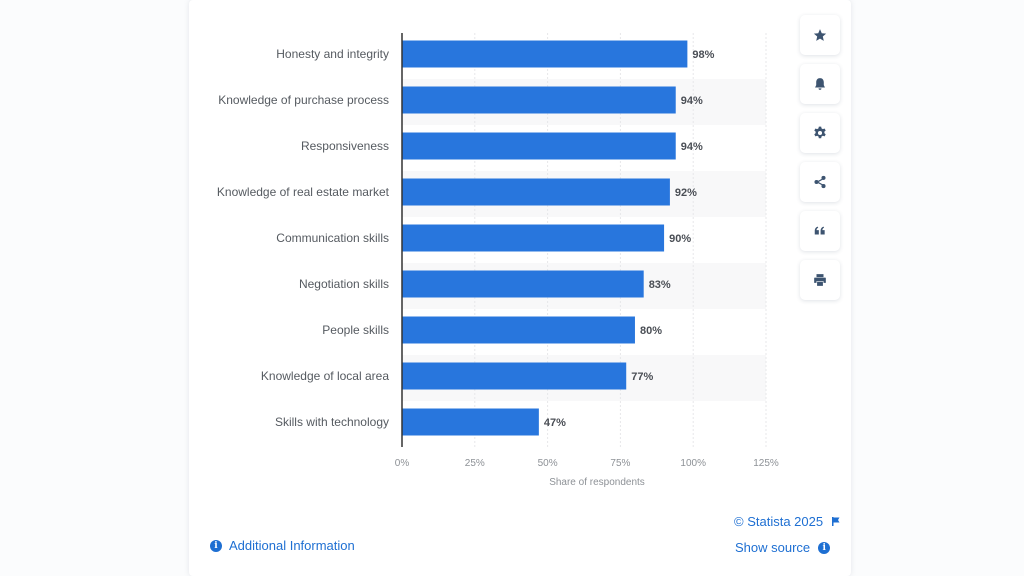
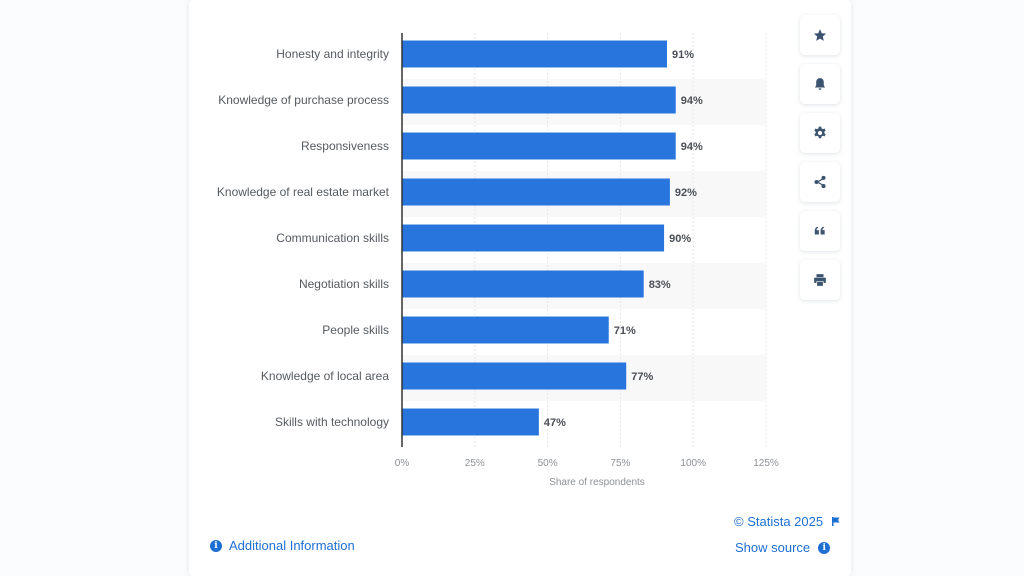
Honesty and integrity: 98% -> 91%
People skills: 80% -> 71%
